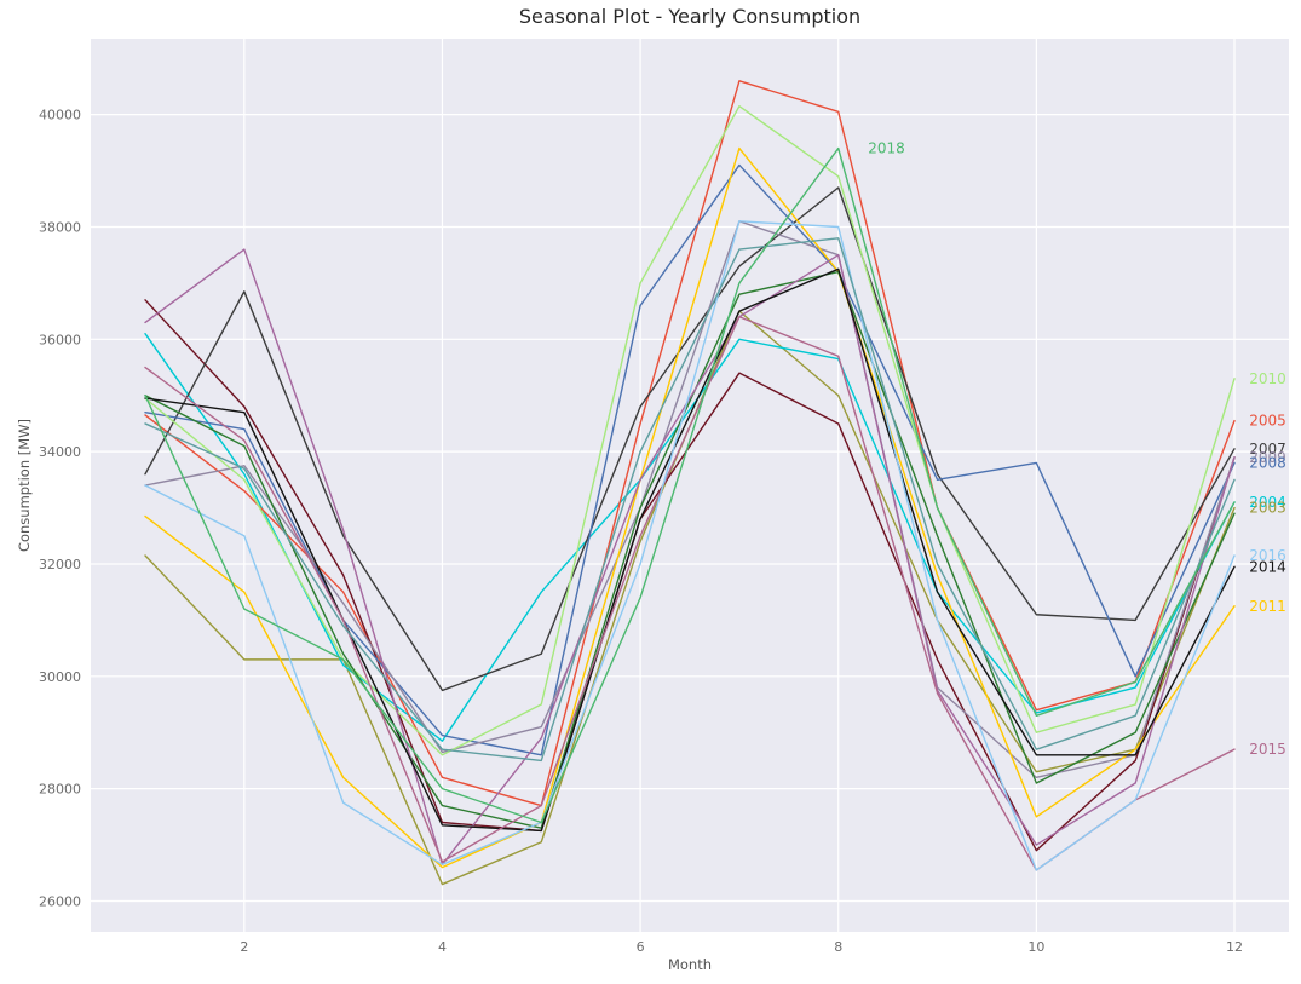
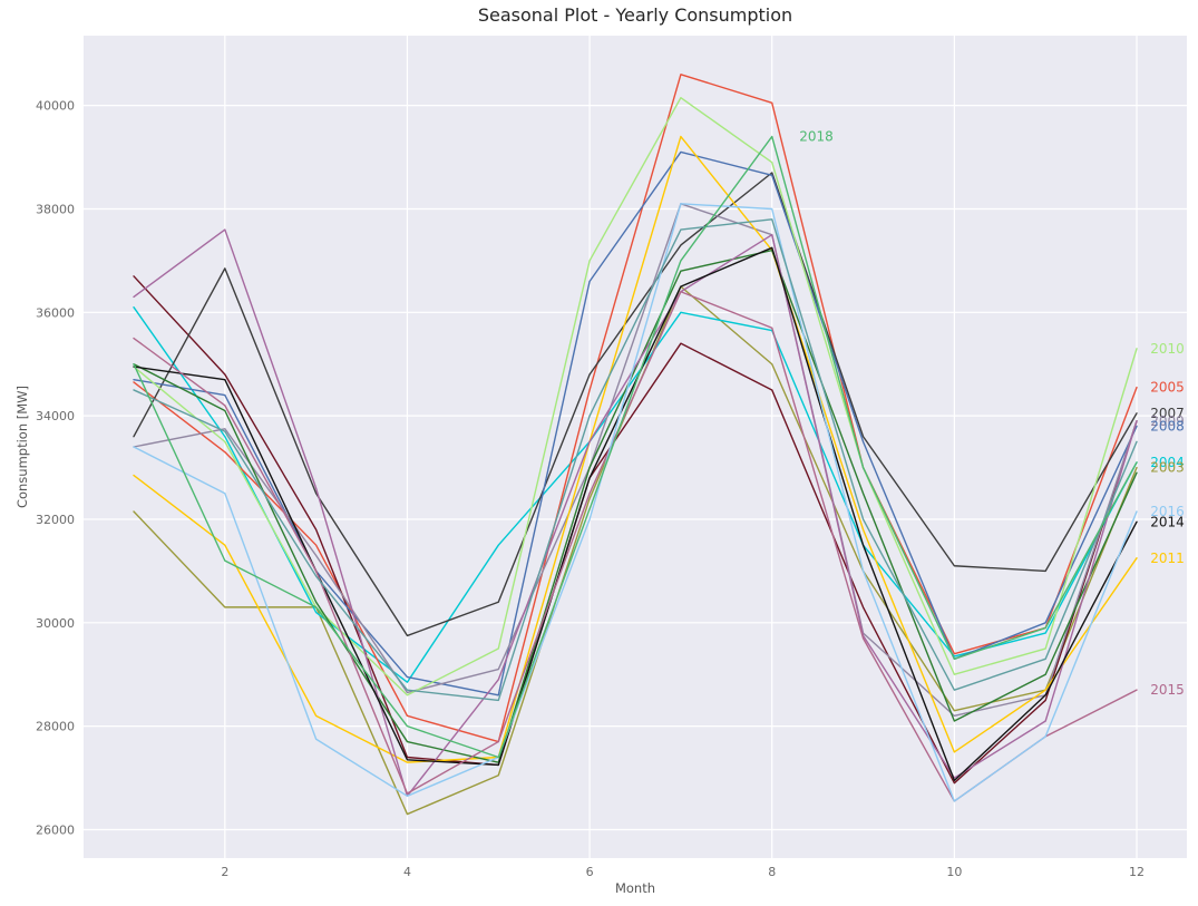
2011/4: 26600 -> 27300
2018/6: 31400 -> 32200
2008/8: 37200 -> 38600
2008/10: 33800 -> 29300
2014/10: 28600 -> 27000
